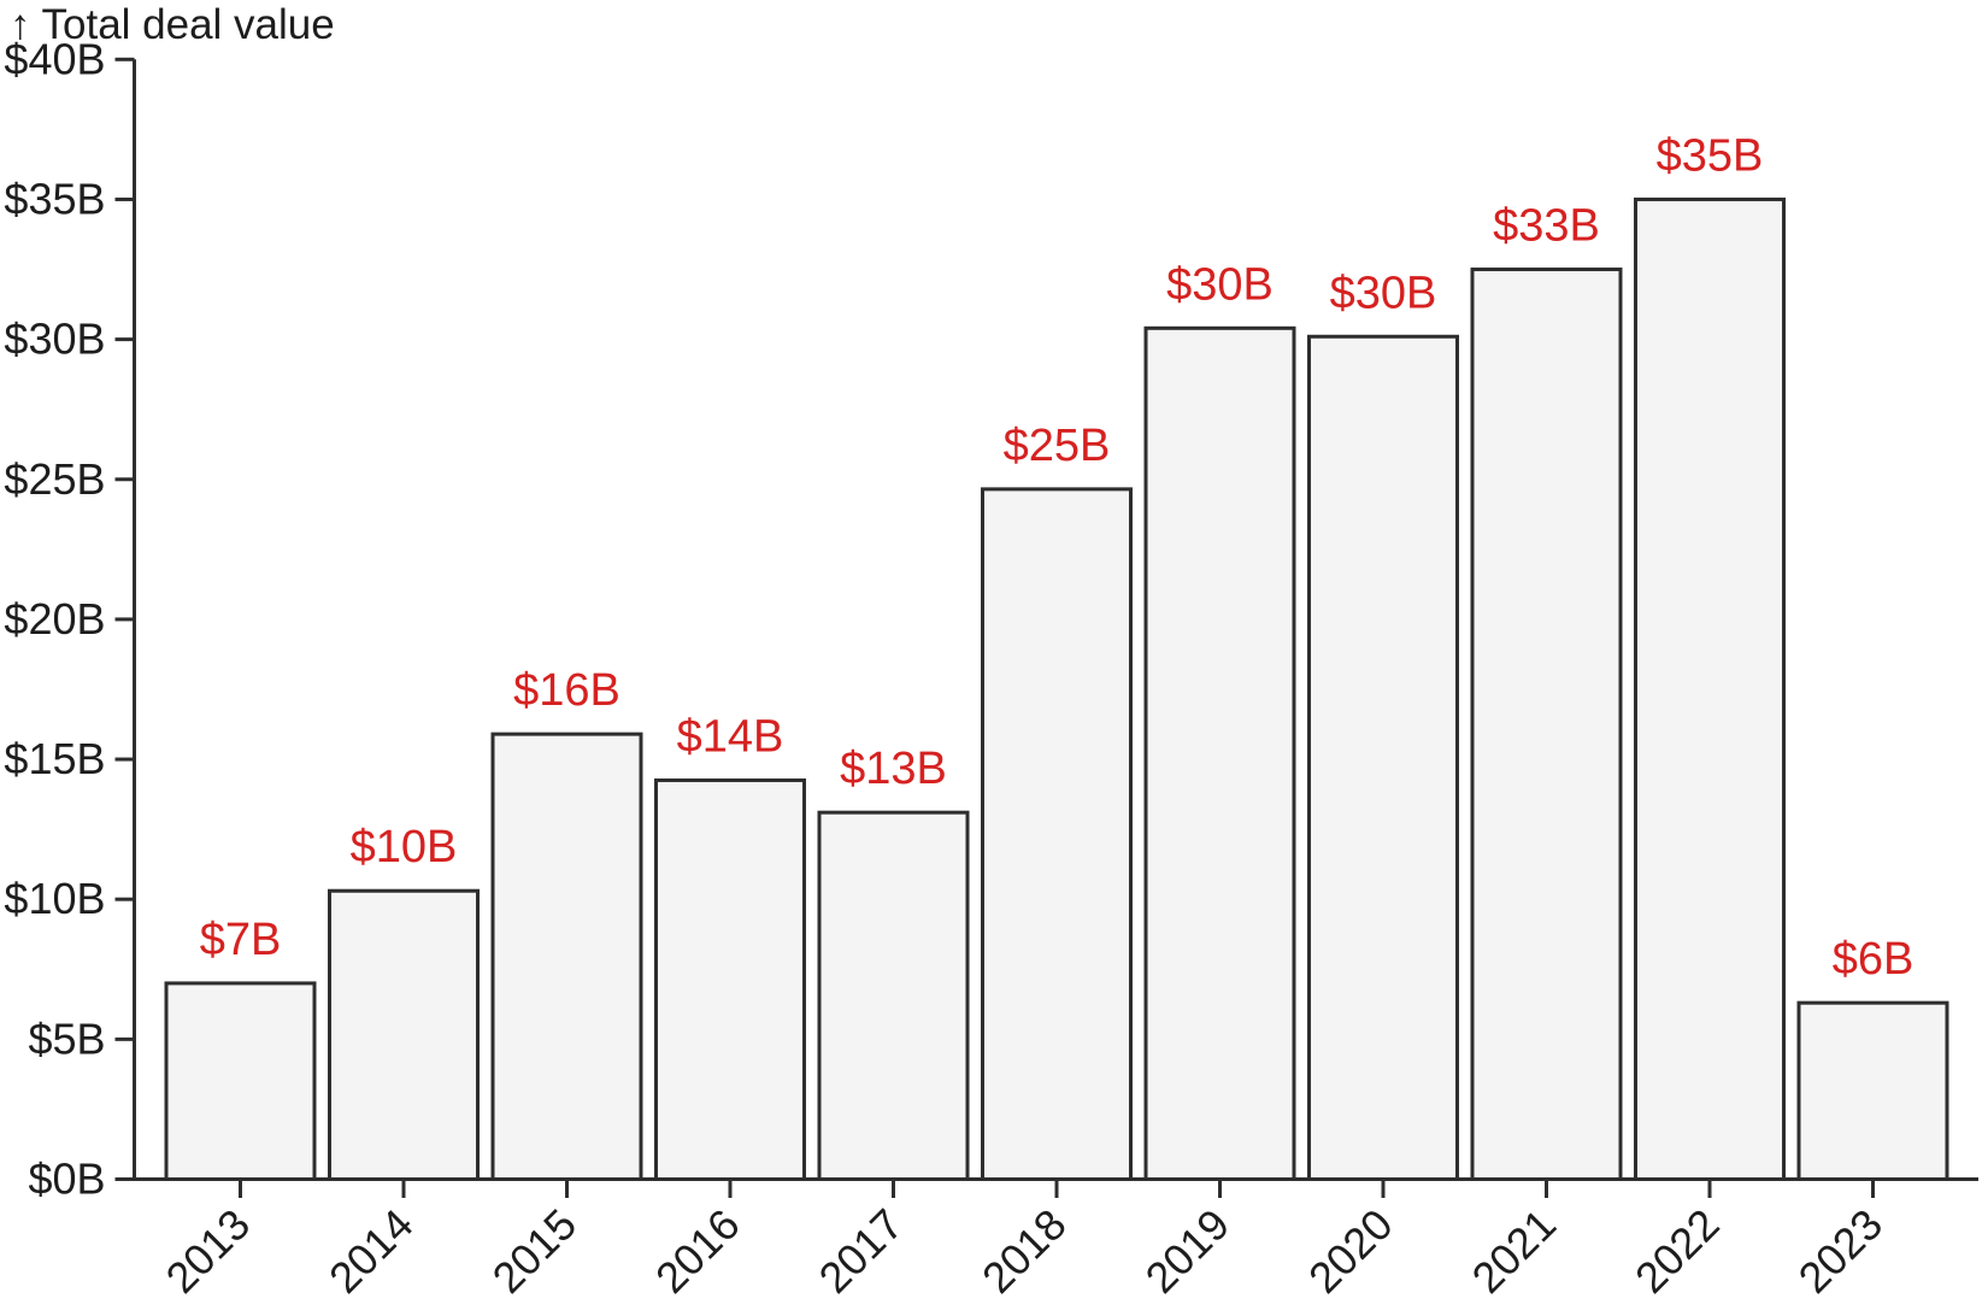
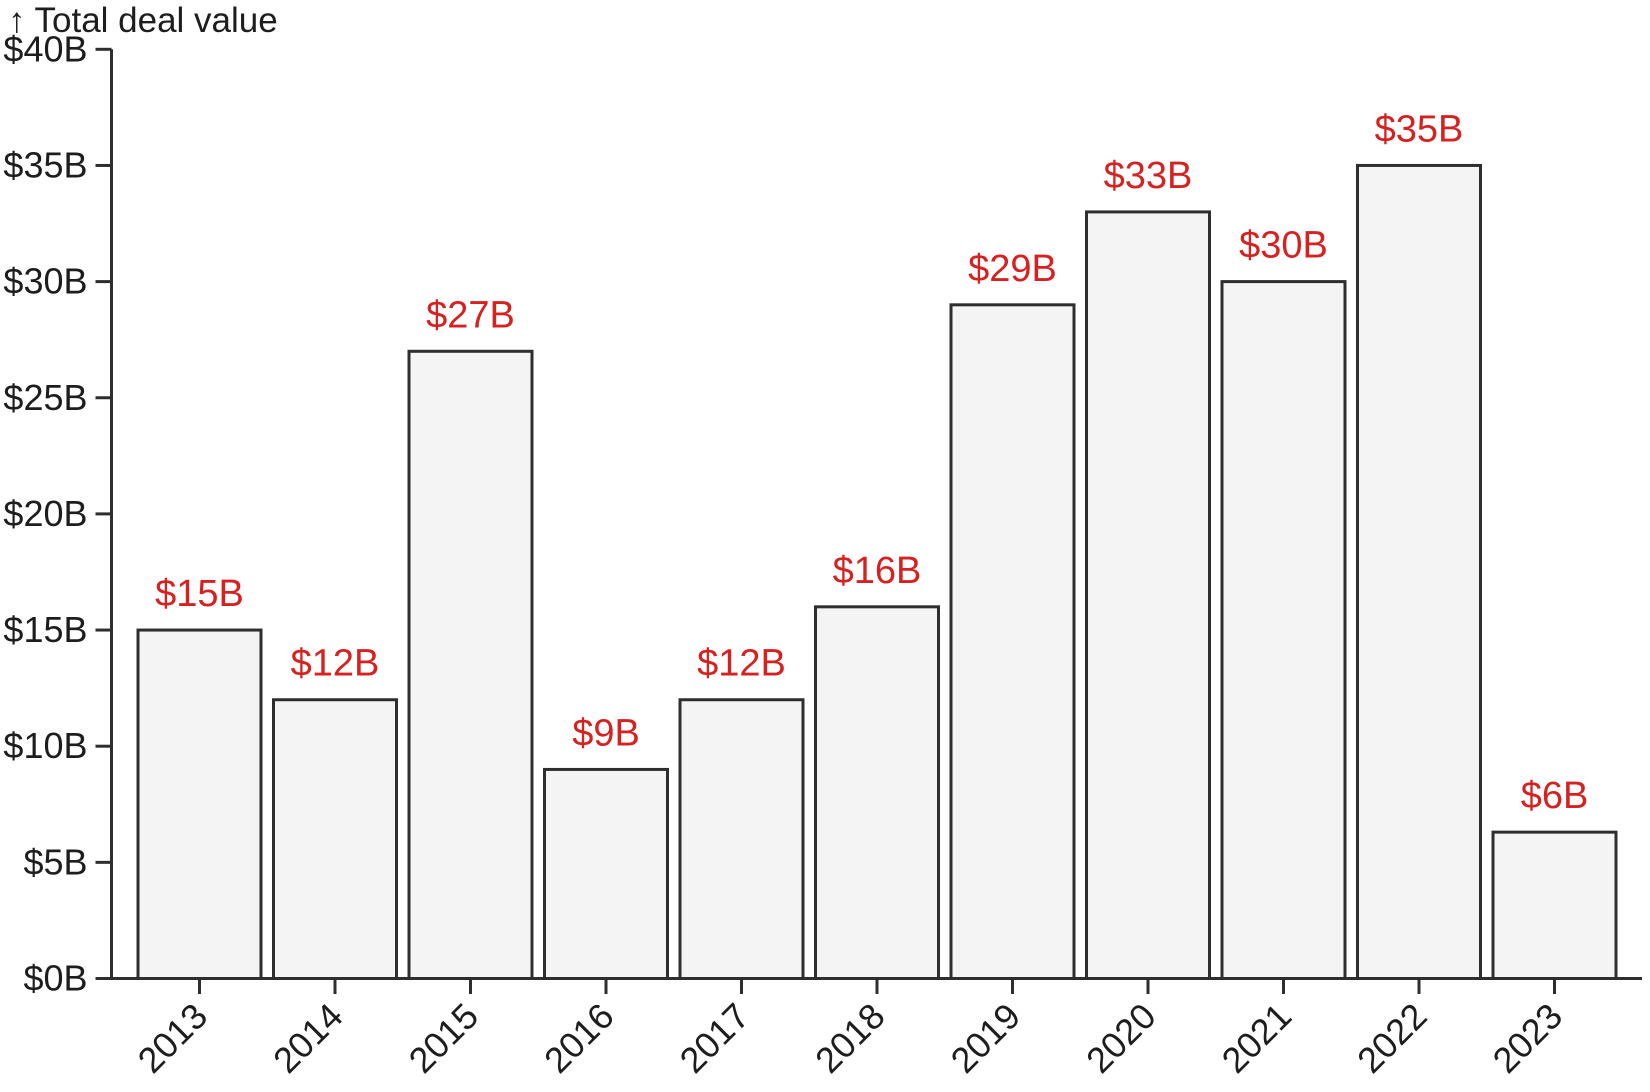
2013: $7B -> $15B
2014: $10B -> $12B
2015: $16B -> $27B
2016: $14B -> $9B
2017: $13B -> $12B
2018: $25B -> $16B
2019: $30B -> $29B
2020: $30B -> $33B
2021: $33B -> $30B
